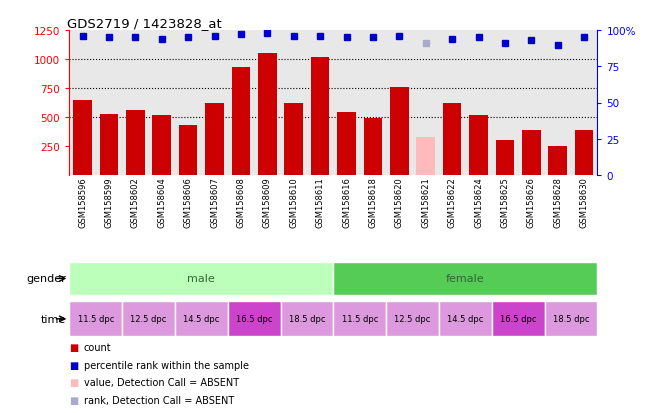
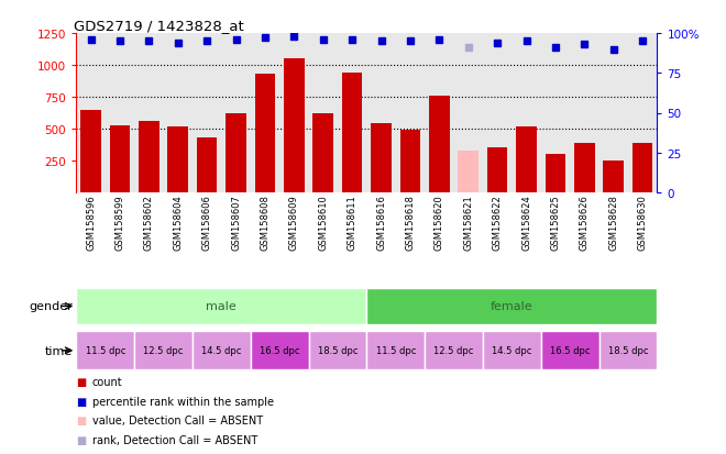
GSM158611: 1020 -> 940
GSM158622: 620 -> 360
